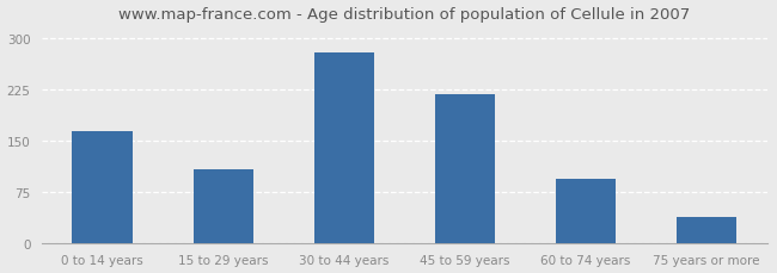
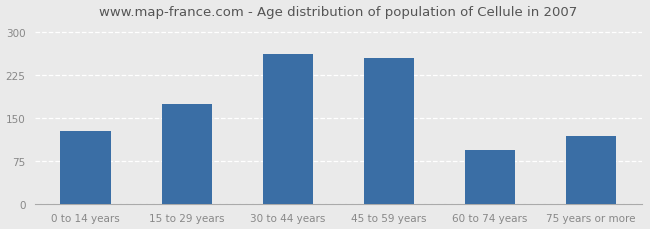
0 to 14 years: 163 -> 126
15 to 29 years: 107 -> 174
30 to 44 years: 278 -> 260
45 to 59 years: 218 -> 254
75 years or more: 37 -> 118
